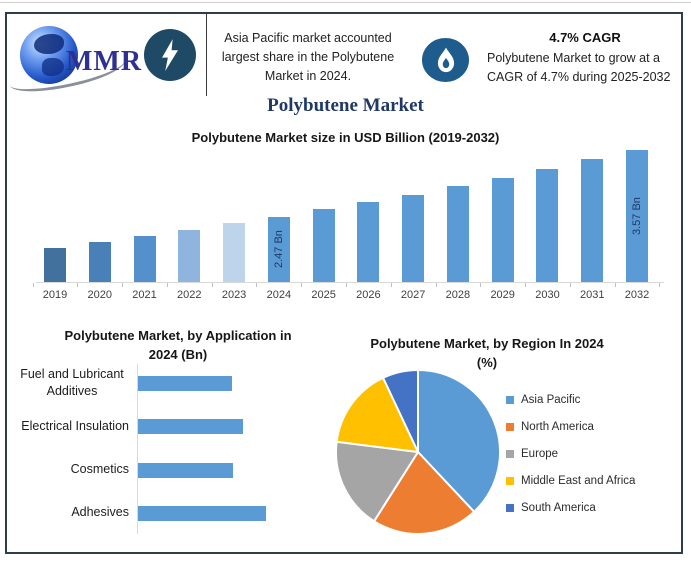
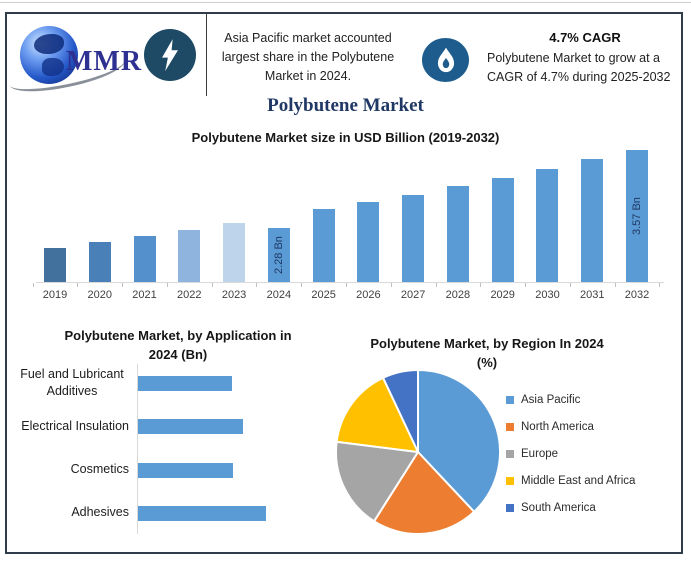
Polybutene Market size in USD Billion (2019-2032)/2024: 2.47 -> 2.28
